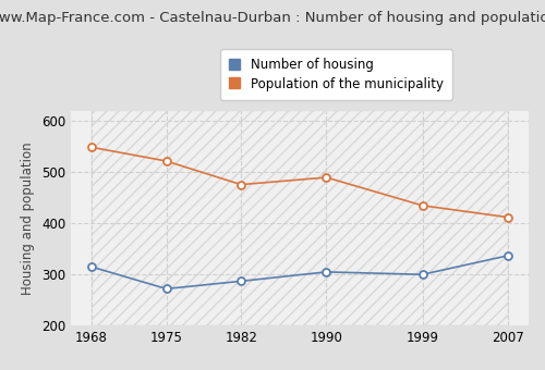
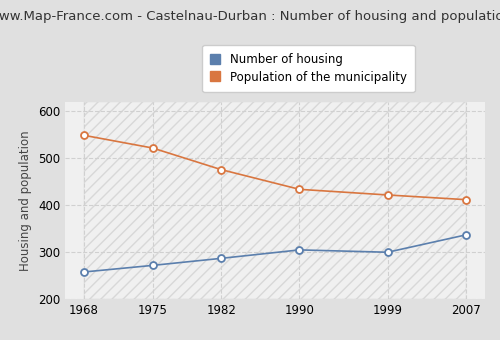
Number of housing/1968: 315 -> 258
Population of the municipality/1990: 490 -> 434
Population of the municipality/1999: 435 -> 422
